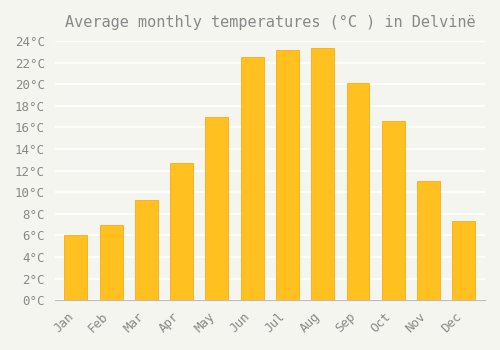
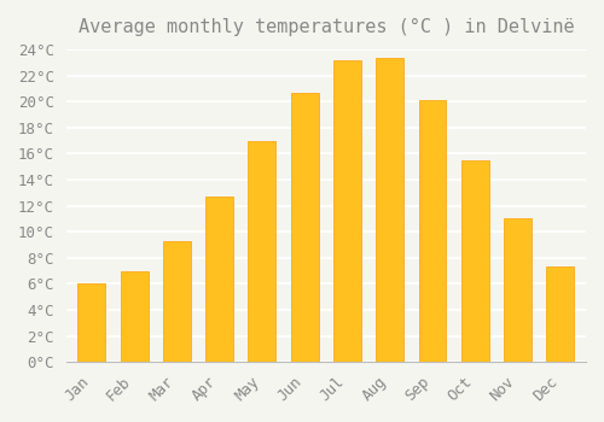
Jun: 22.5°C -> 20.7°C
Oct: 16.6°C -> 15.5°C
